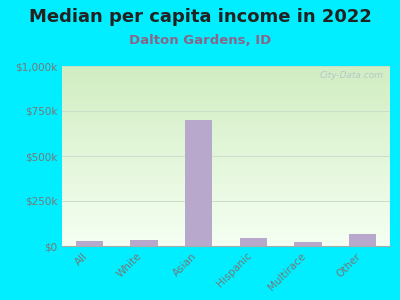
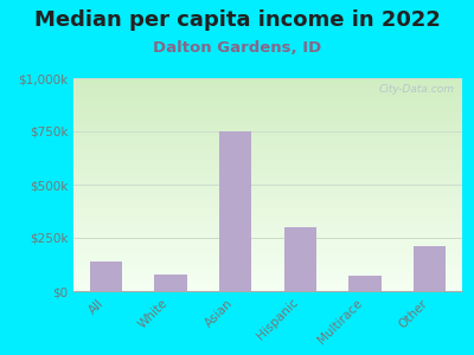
All: $30k -> $140k
White: $40k -> $80k
Asian: $700k -> $750k
Hispanic: $40k -> $300k
Multirace: $20k -> $70k
Other: $60k -> $210k
